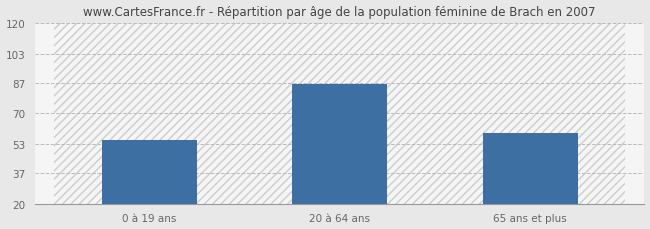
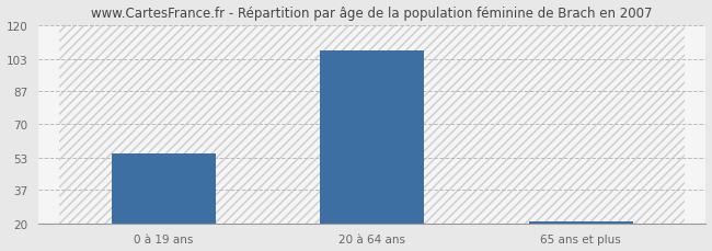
20 à 64 ans: 86 -> 107
65 ans et plus: 59 -> 21
